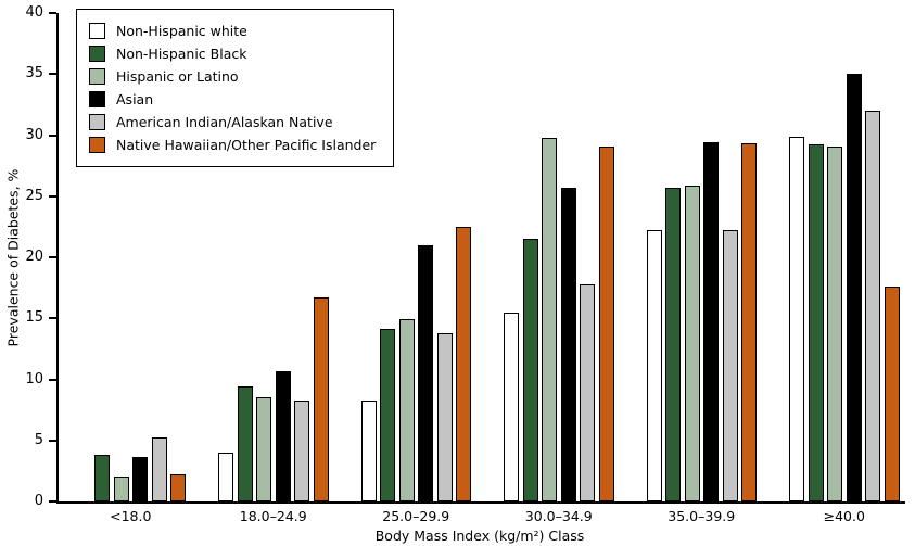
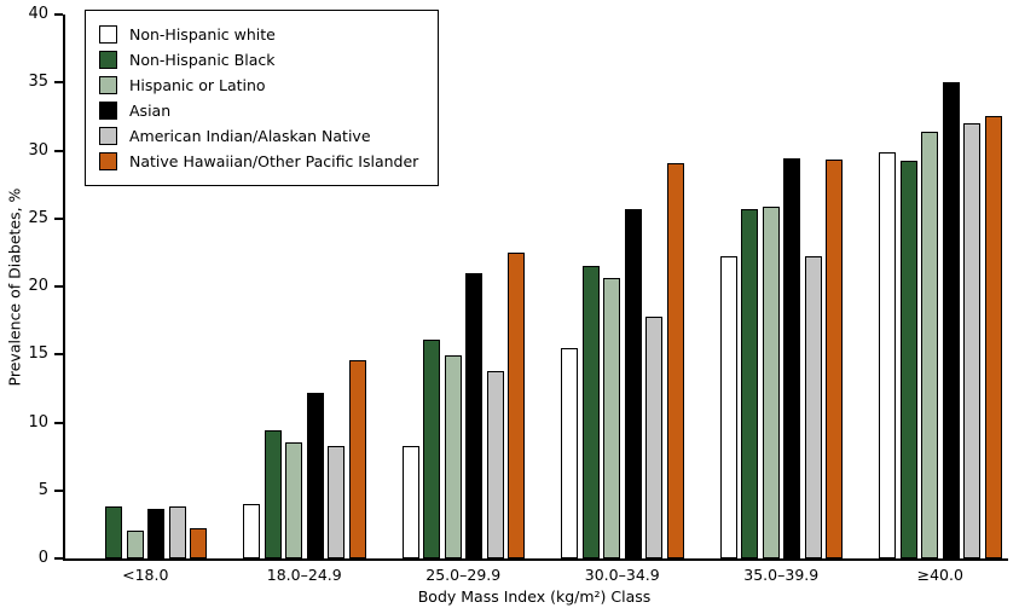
American Indian/Alaskan Native/<18.0: 5.2 -> 3.8
Asian/18.0–24.9: 10.7 -> 12.2
Native Hawaiian/Other Pacific Islander/18.0–24.9: 16.7 -> 14.6
Non-Hispanic Black/25.0–29.9: 14.1 -> 16.1
Hispanic or Latino/30.0–34.9: 29.8 -> 20.6
Hispanic or Latino/≥40.0: 29.1 -> 31.4
Native Hawaiian/Other Pacific Islander/≥40.0: 17.6 -> 32.5
